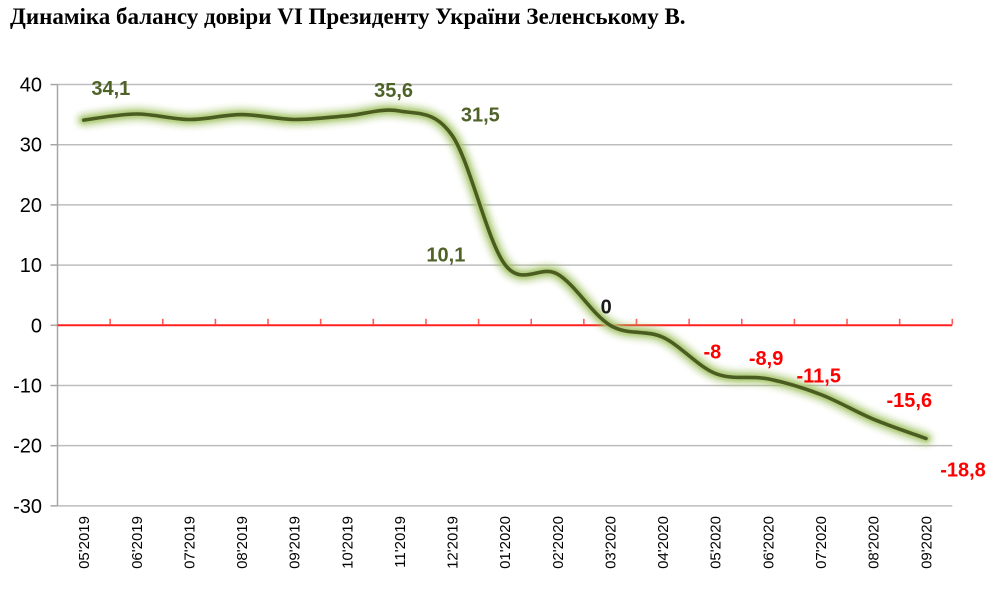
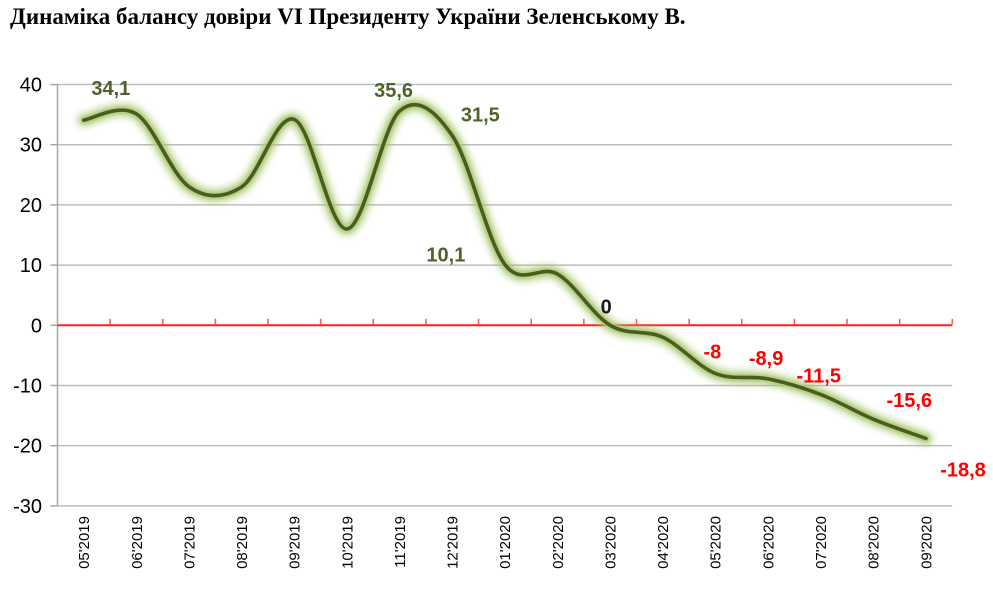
07'2019: 34 -> 23
08'2019: 35 -> 23
10'2019: 35 -> 16
